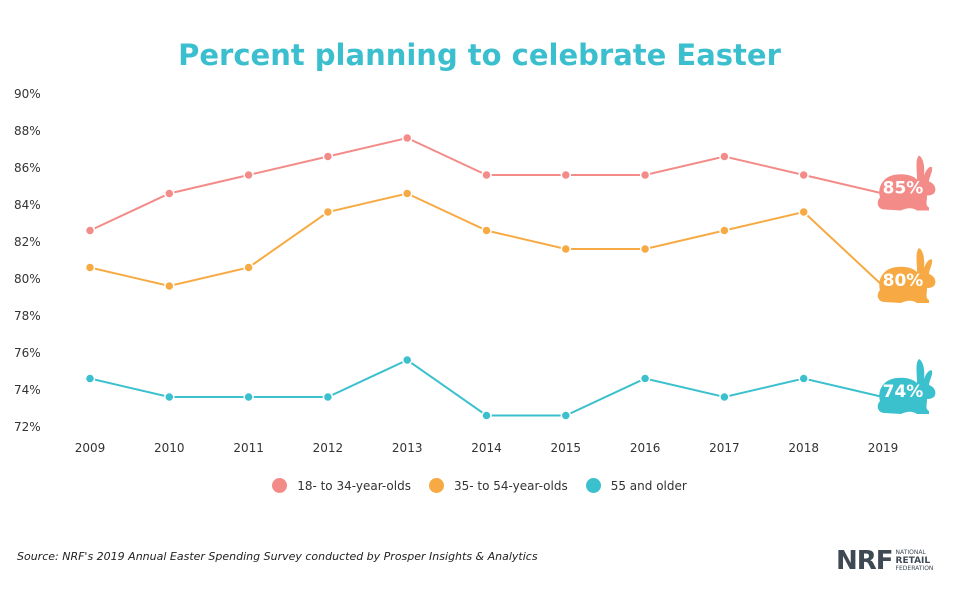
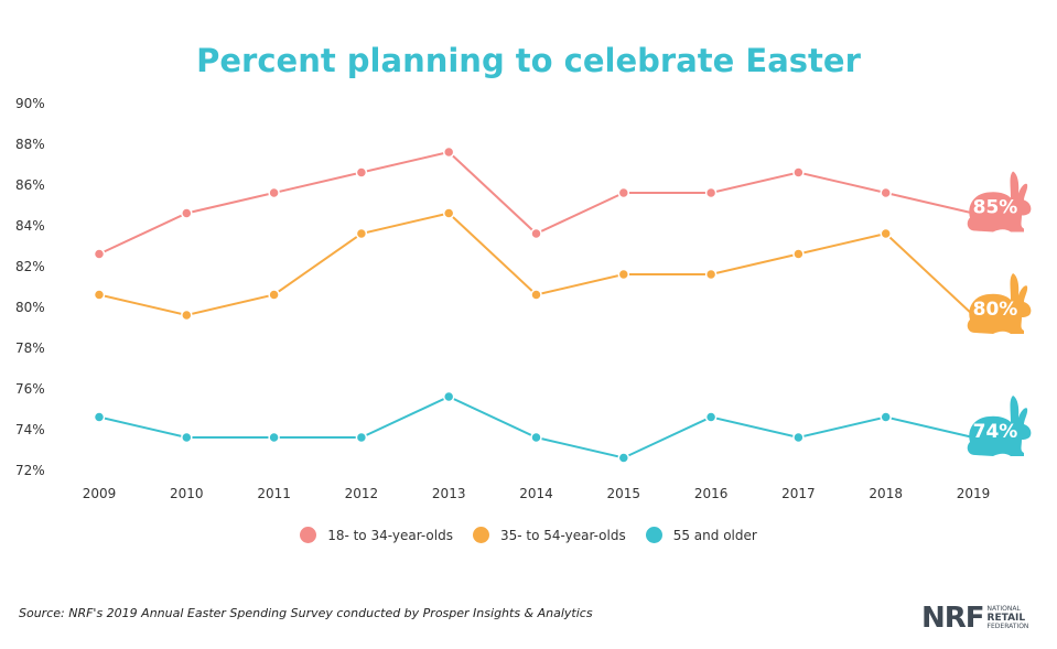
18- to 34-year-olds/2014: 86% -> 84%
35- to 54-year-olds/2014: 83% -> 81%
55 and older/2014: 73% -> 74%
